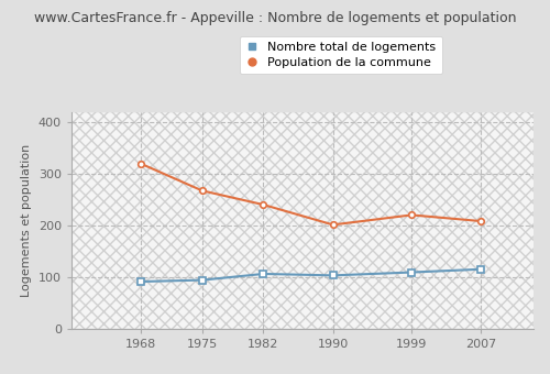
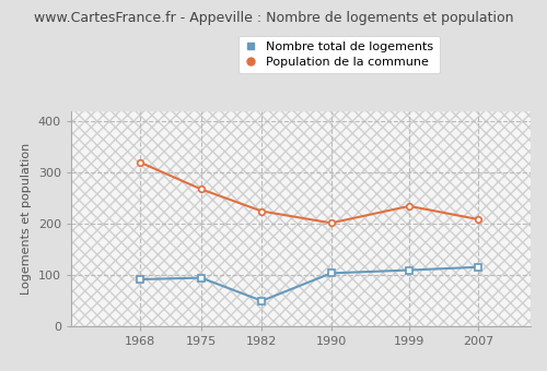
Nombre total de logements/1982: 107 -> 50
Population de la commune/1982: 241 -> 225
Population de la commune/1999: 221 -> 235
